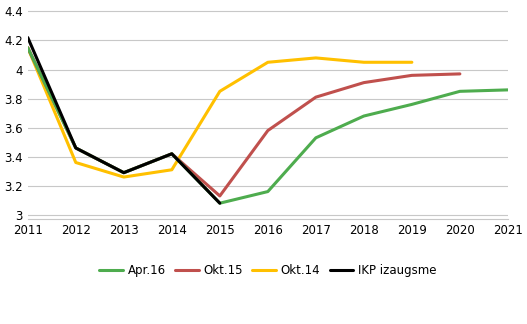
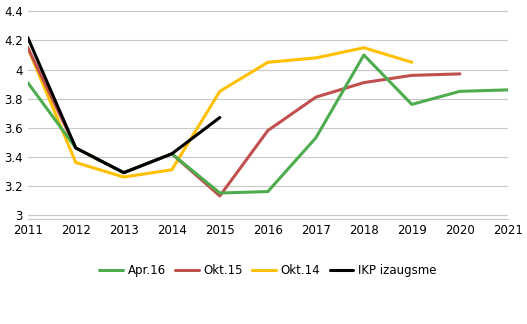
Apr.16/2011: 4.15 -> 3.91
IKP izaugsme/2015: 3.08 -> 3.67
Apr.16/2015: 3.08 -> 3.15
Okt.14/2018: 4.05 -> 4.15
Apr.16/2018: 3.68 -> 4.10
